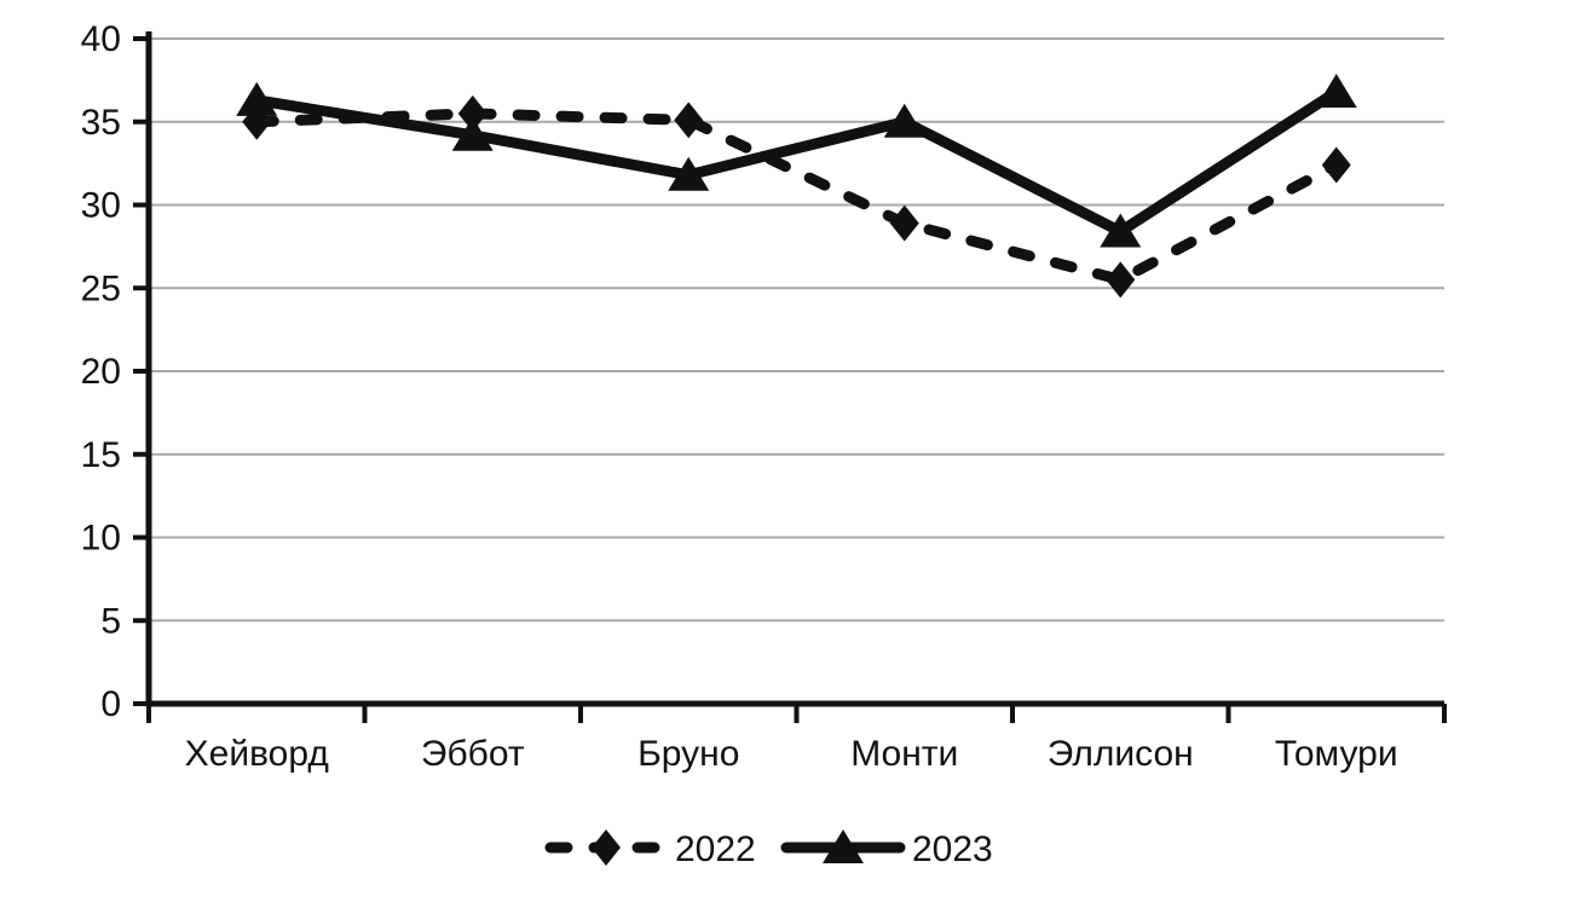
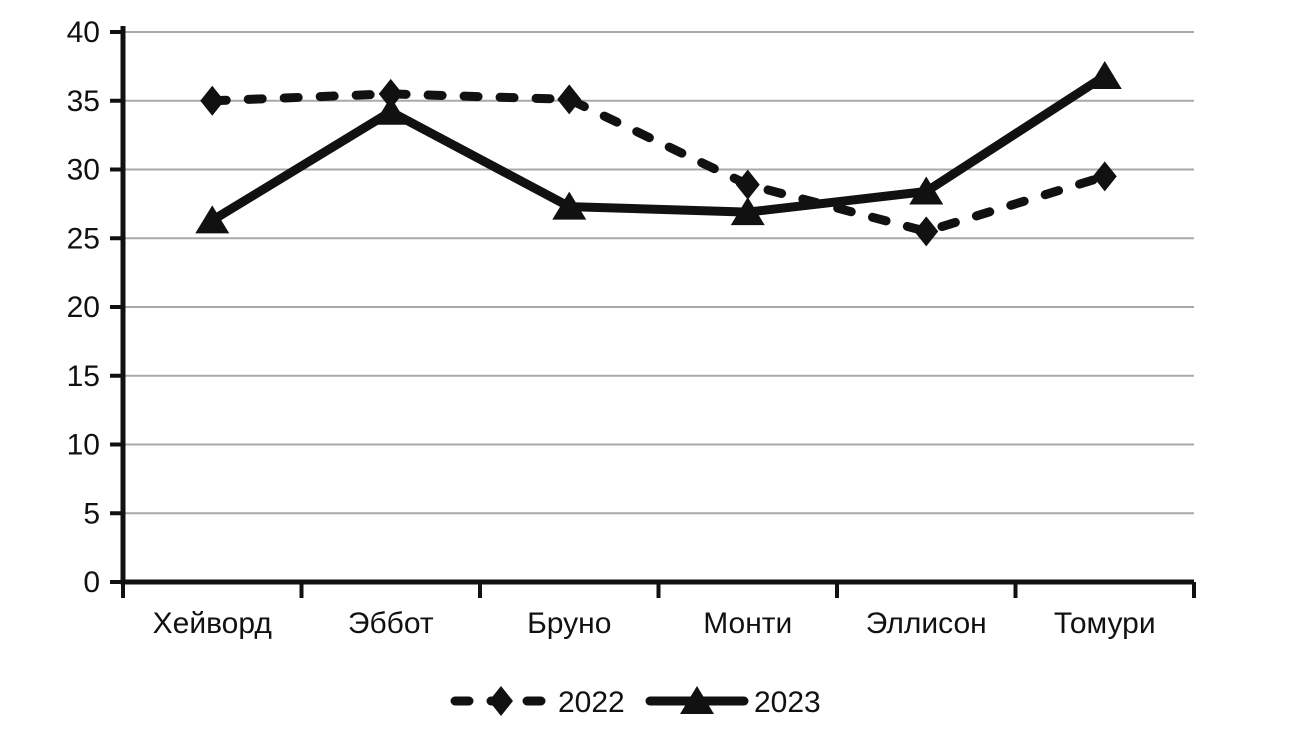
2023/Хейворд: 36.3 -> 26.3
2023/Бруно: 31.8 -> 27.3
2023/Монти: 35.0 -> 26.9
2022/Томури: 32.4 -> 29.5
